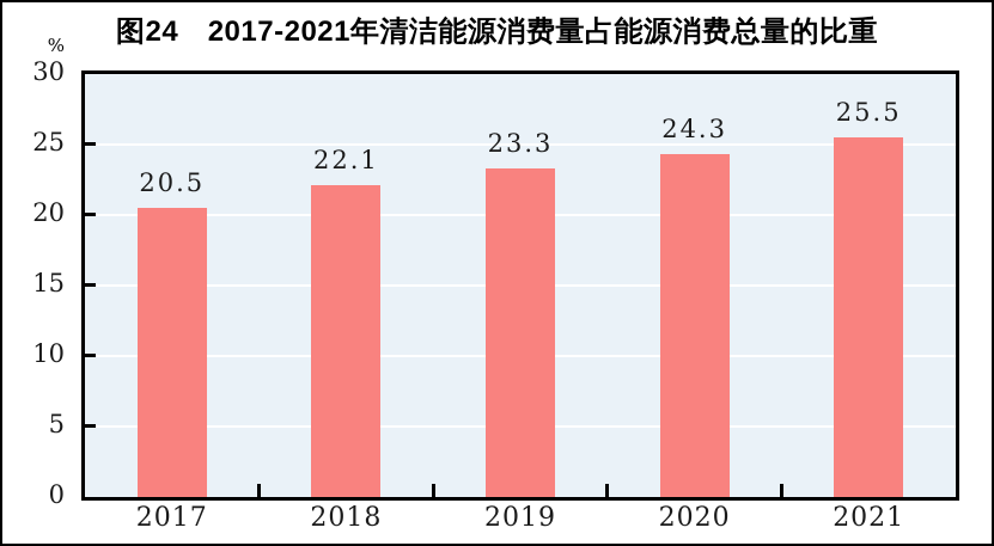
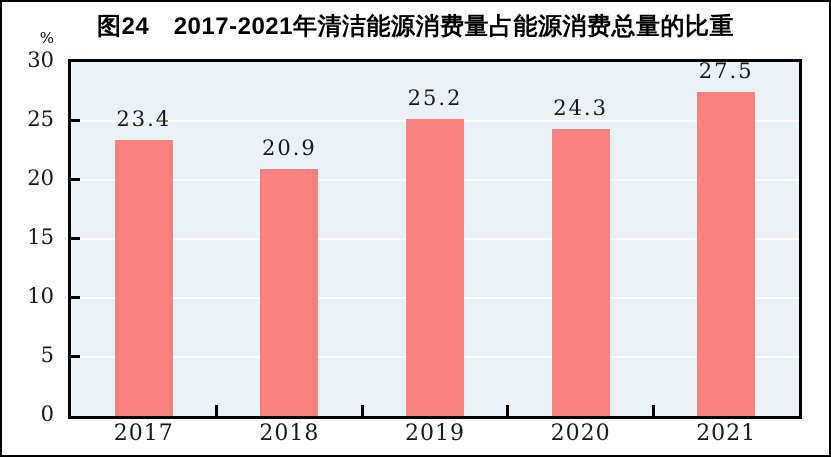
2017: 20.5 -> 23.4
2018: 22.1 -> 20.9
2019: 23.3 -> 25.2
2021: 25.5 -> 27.5
